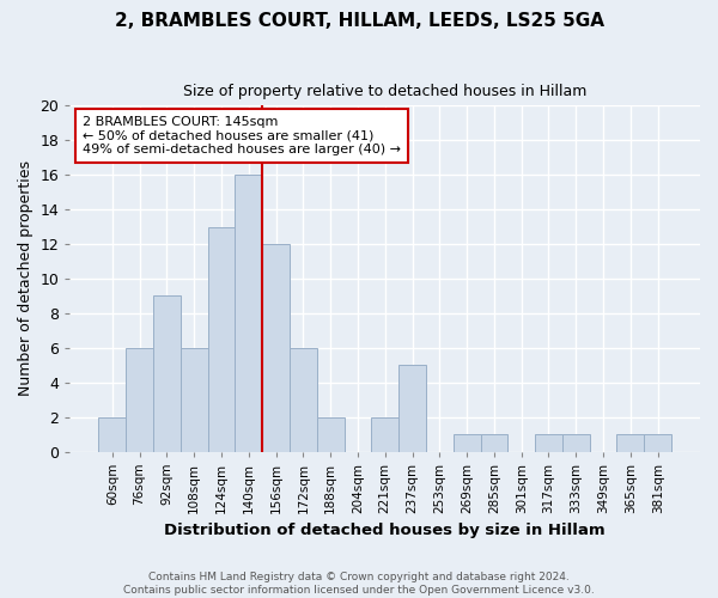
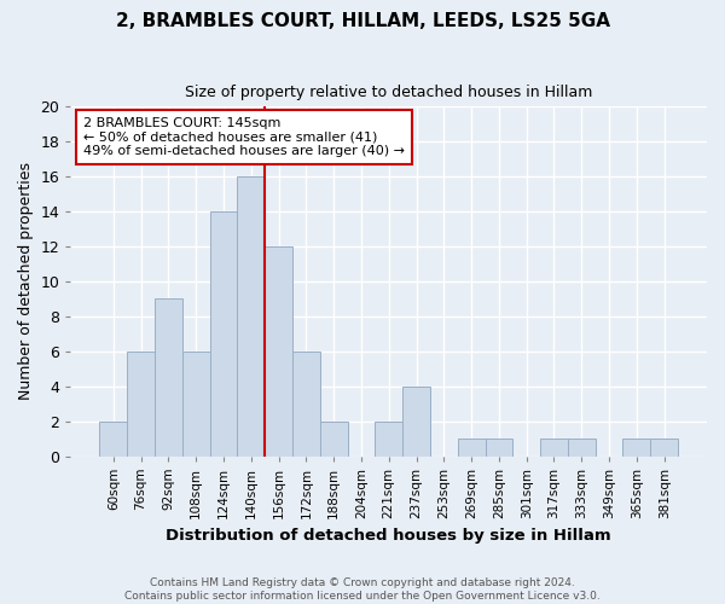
124sqm: 13 -> 14
237sqm: 5 -> 4
